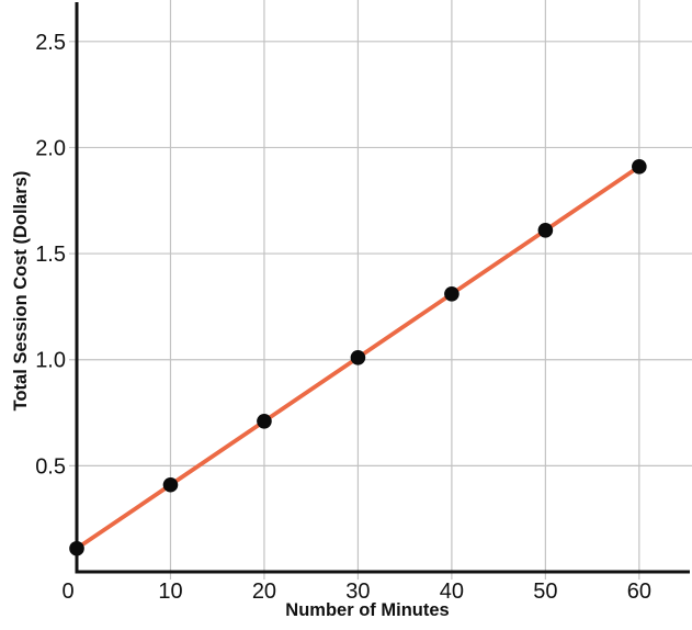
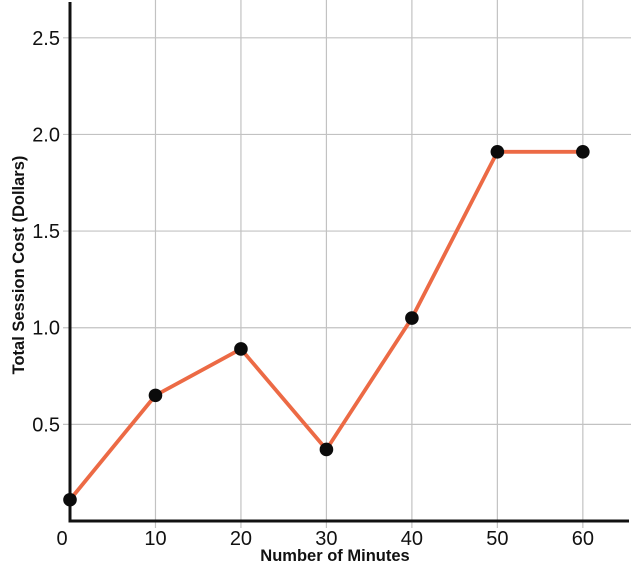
10: 0.41 -> 0.65
20: 0.71 -> 0.89
30: 1.01 -> 0.37
40: 1.31 -> 1.05
50: 1.61 -> 1.91
